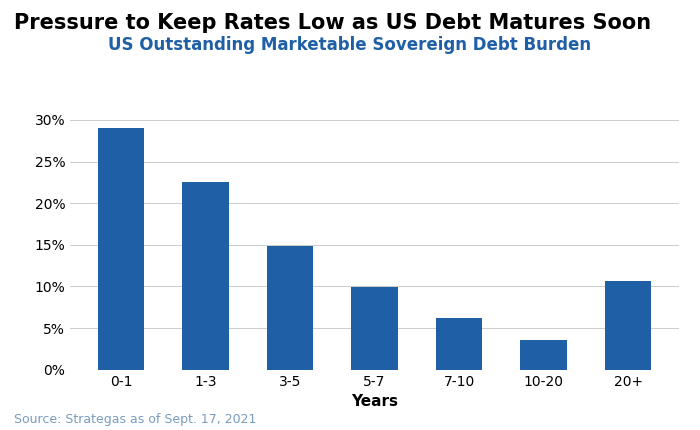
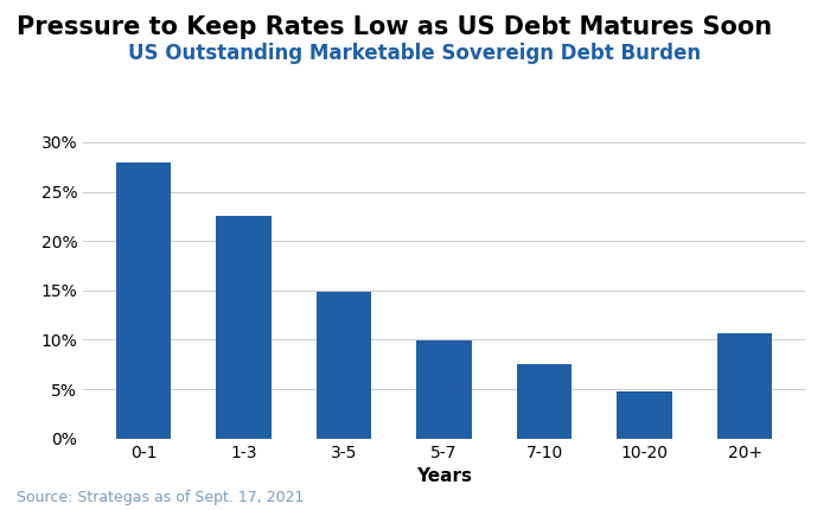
0-1: 29.0% -> 28.0%
7-10: 6.2% -> 7.5%
10-20: 3.6% -> 4.8%
